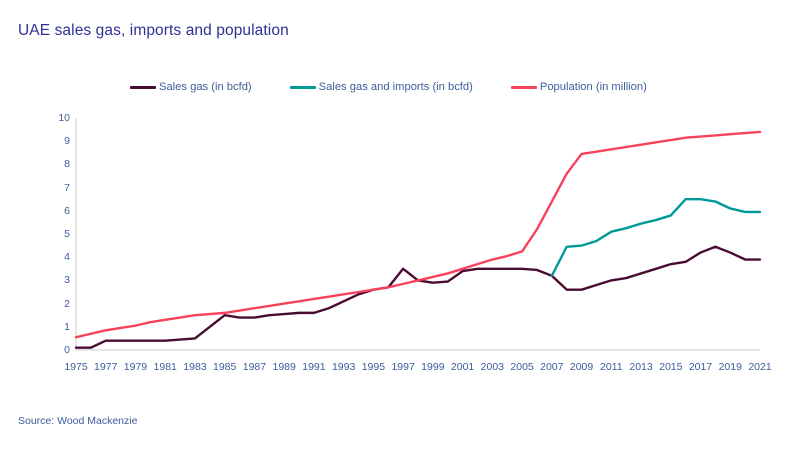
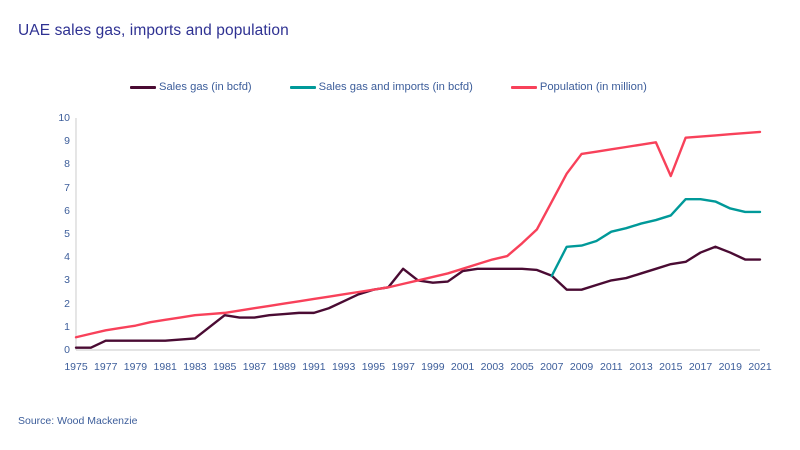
Population (in million)/2005: 4.2 -> 4.6
Population (in million)/2015: 9.1 -> 7.5
